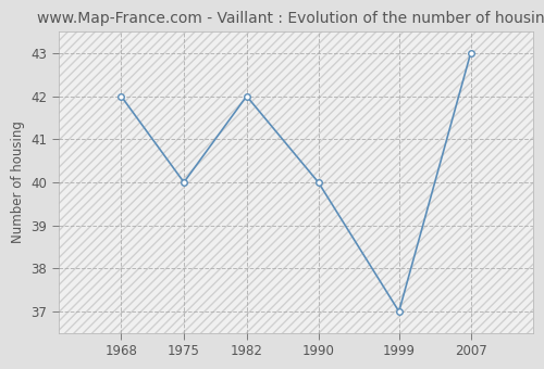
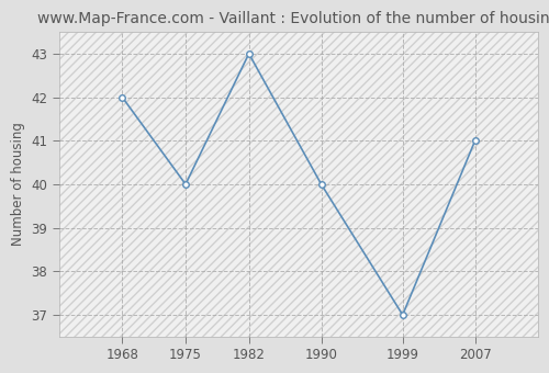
1982: 42 -> 43
2007: 43 -> 41
